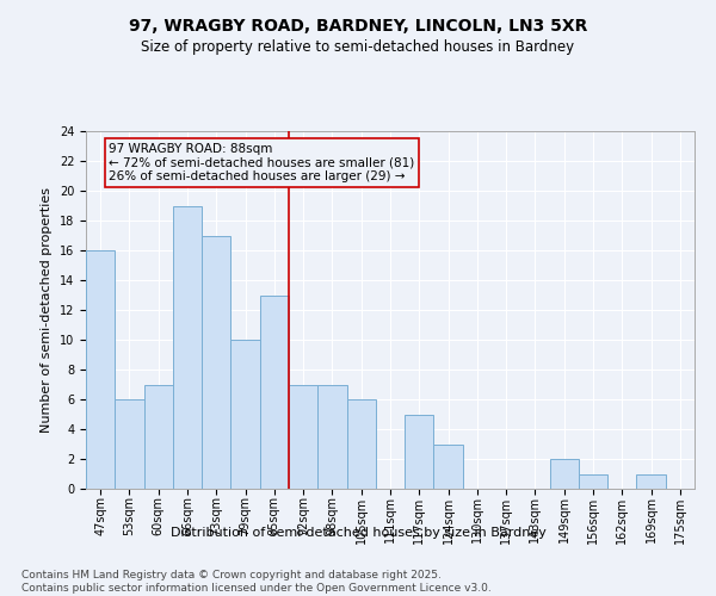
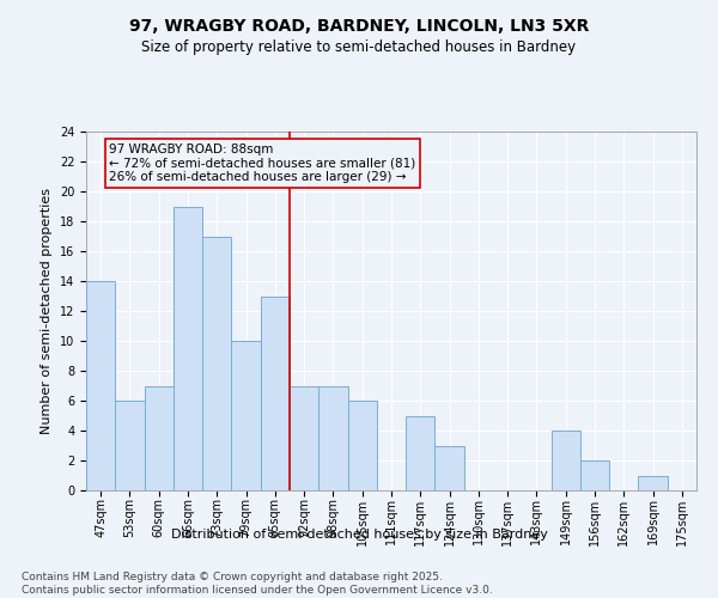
47sqm: 16 -> 14
149sqm: 2 -> 4
156sqm: 1 -> 2
